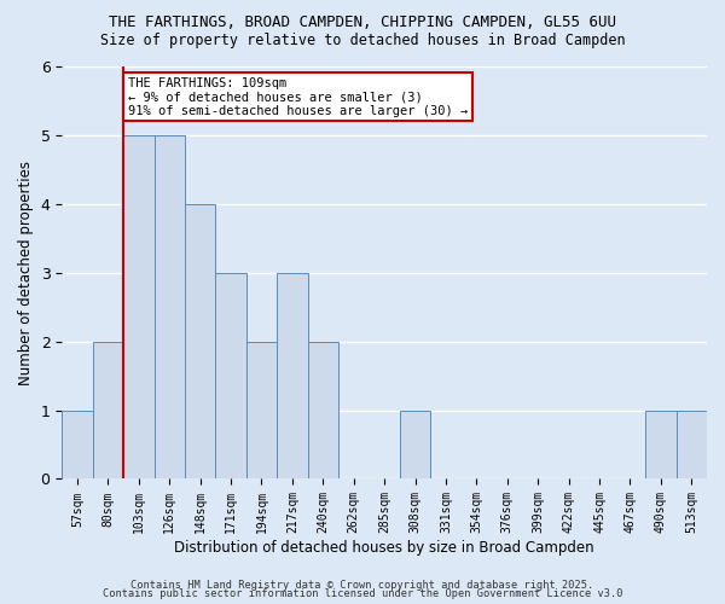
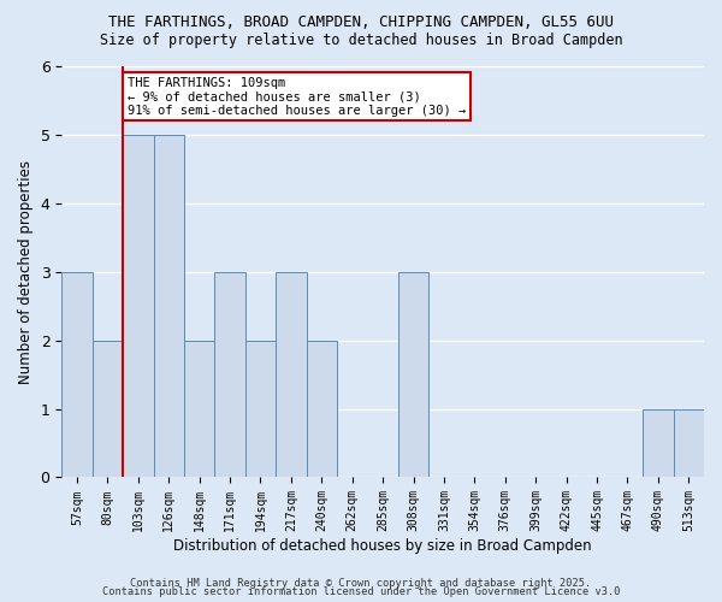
57sqm: 1 -> 3
148sqm: 4 -> 2
308sqm: 1 -> 3
